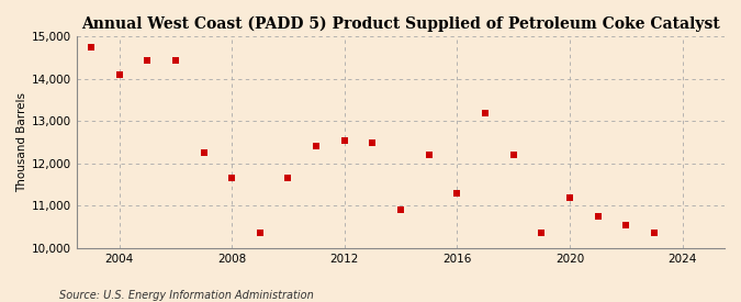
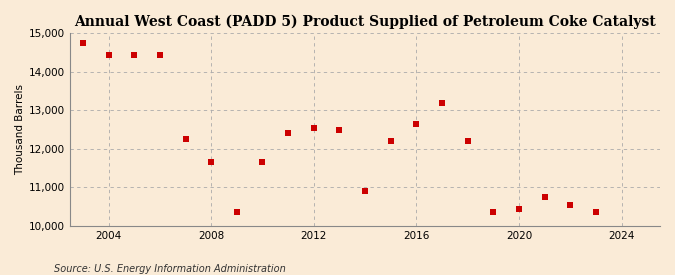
2004: 14,100 -> 14,450
2016: 11,300 -> 12,650
2020: 11,200 -> 10,450
